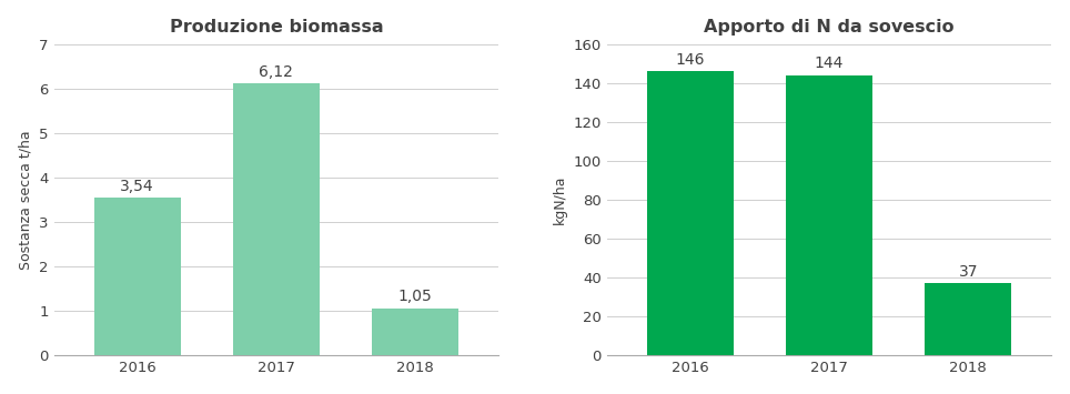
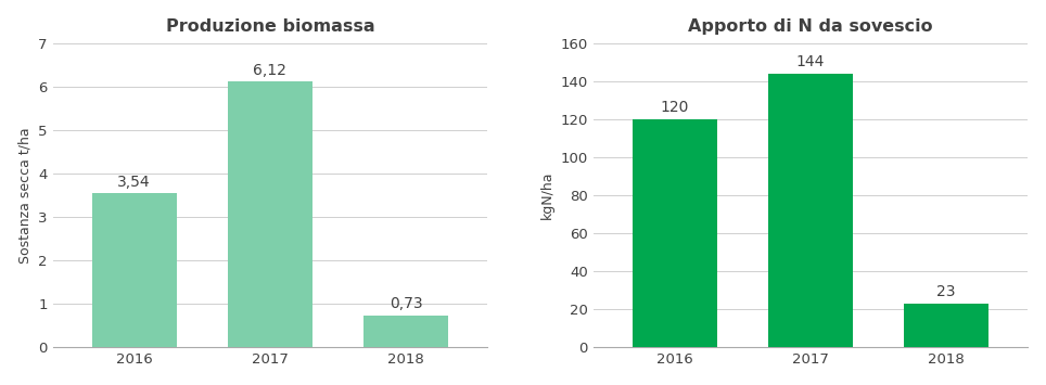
Produzione biomassa/2018: 1,05 -> 0,73
Apporto di N da sovescio/2016: 146 -> 120
Apporto di N da sovescio/2018: 37 -> 23
